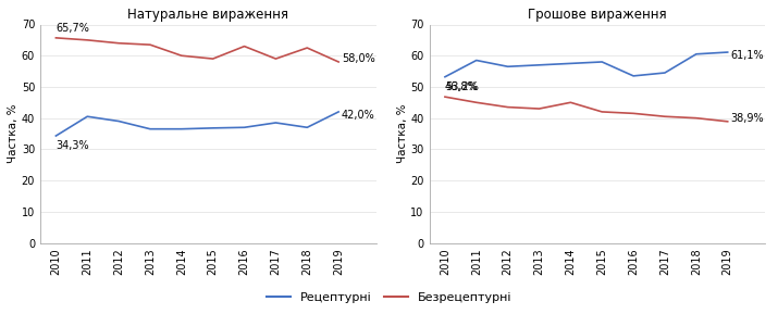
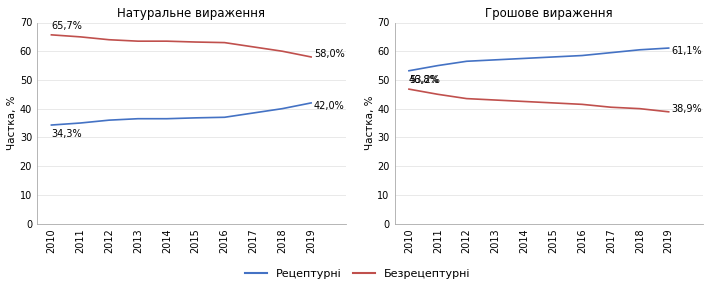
Натуральне вираження/Рецептурні/2011: 40.5 -> 35.0
Натуральне вираження/Рецептурні/2012: 39.0 -> 36.0
Натуральне вираження/Безрецептурні/2014: 60.0 -> 63.5
Натуральне вираження/Безрецептурні/2015: 59.0 -> 63.2
Натуральне вираження/Безрецептурні/2017: 59.0 -> 61.5
Натуральне вираження/Рецептурні/2018: 37.0 -> 40.0
Натуральне вираження/Безрецептурні/2018: 62.5 -> 60.0
Грошове вираження/Рецептурні/2011: 58.5 -> 55.0
Грошове вираження/Безрецептурні/2014: 45.0 -> 42.5
Грошове вираження/Рецептурні/2016: 53.5 -> 58.5
Грошове вираження/Рецептурні/2017: 54.5 -> 59.5
